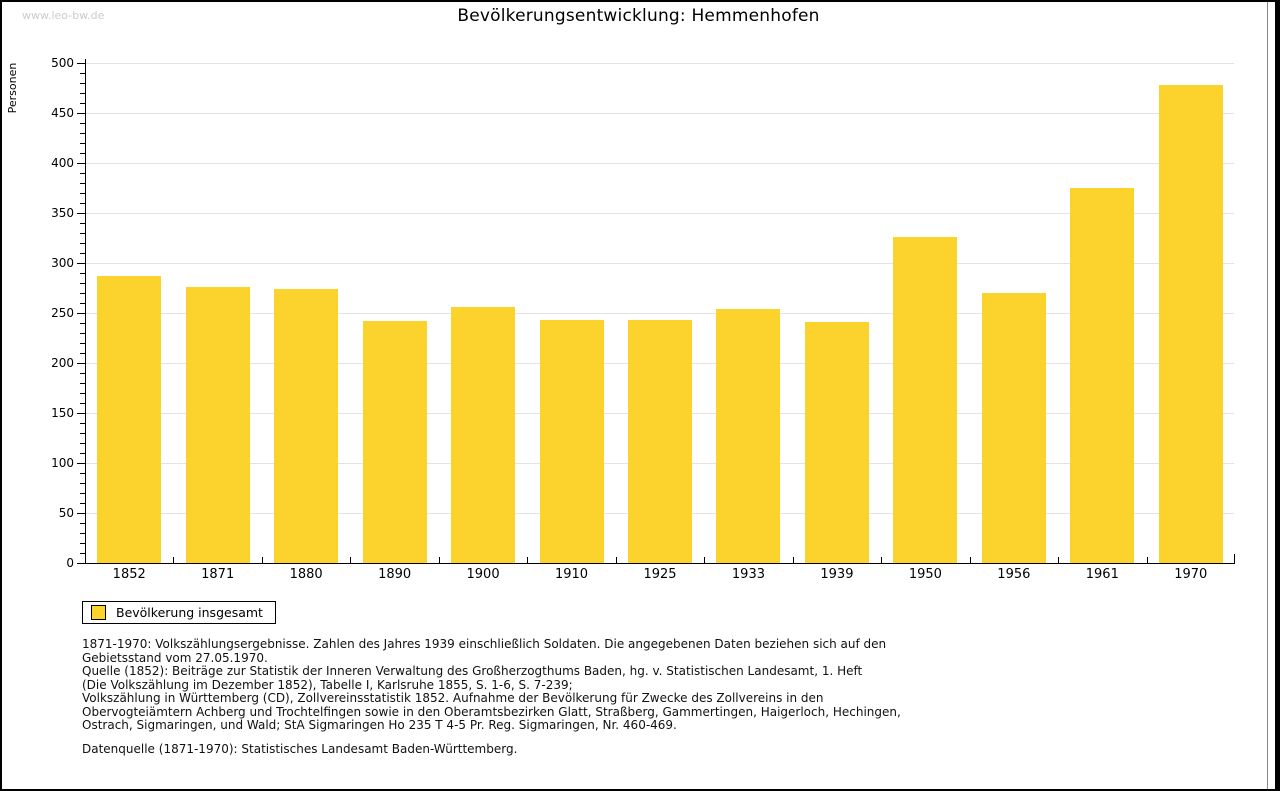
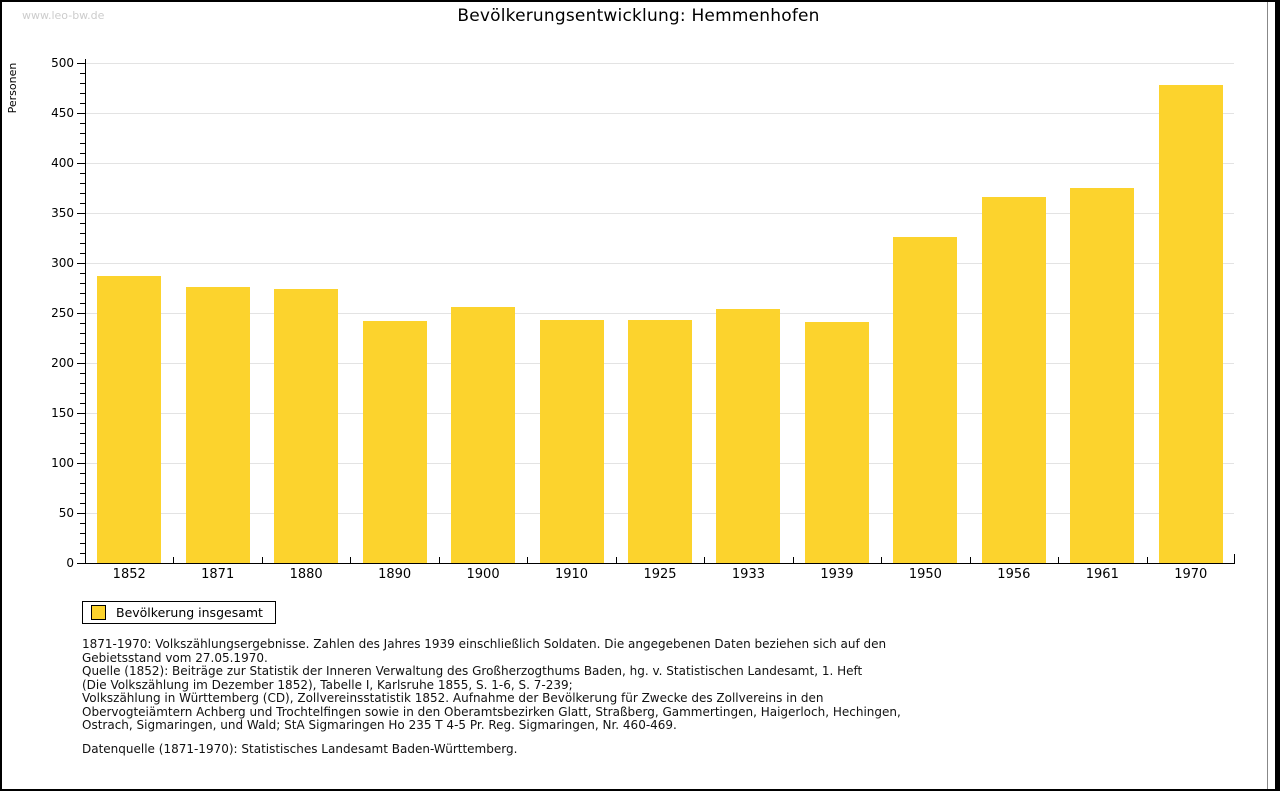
1956: 270 -> 366
